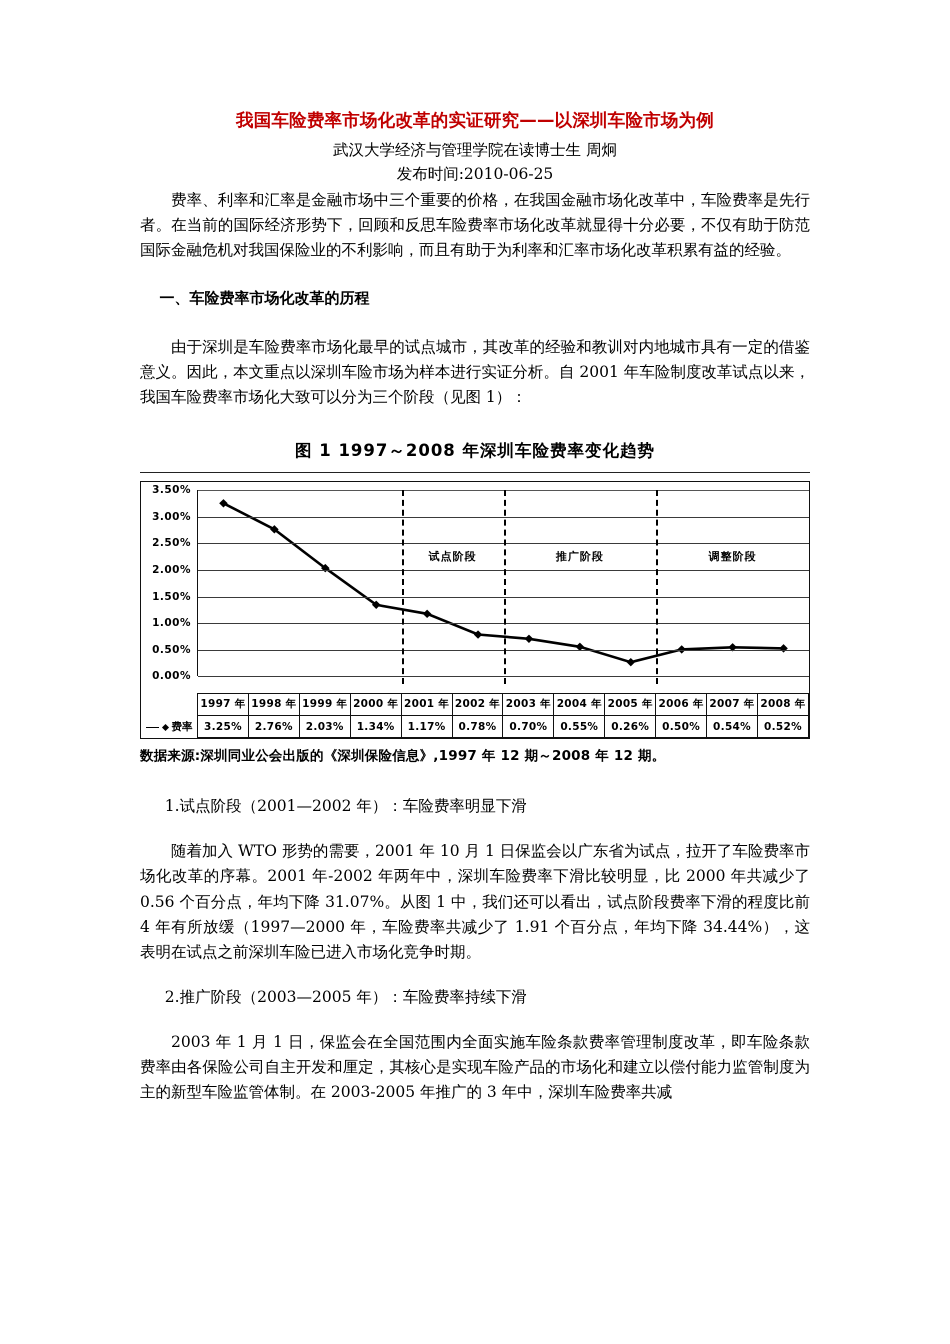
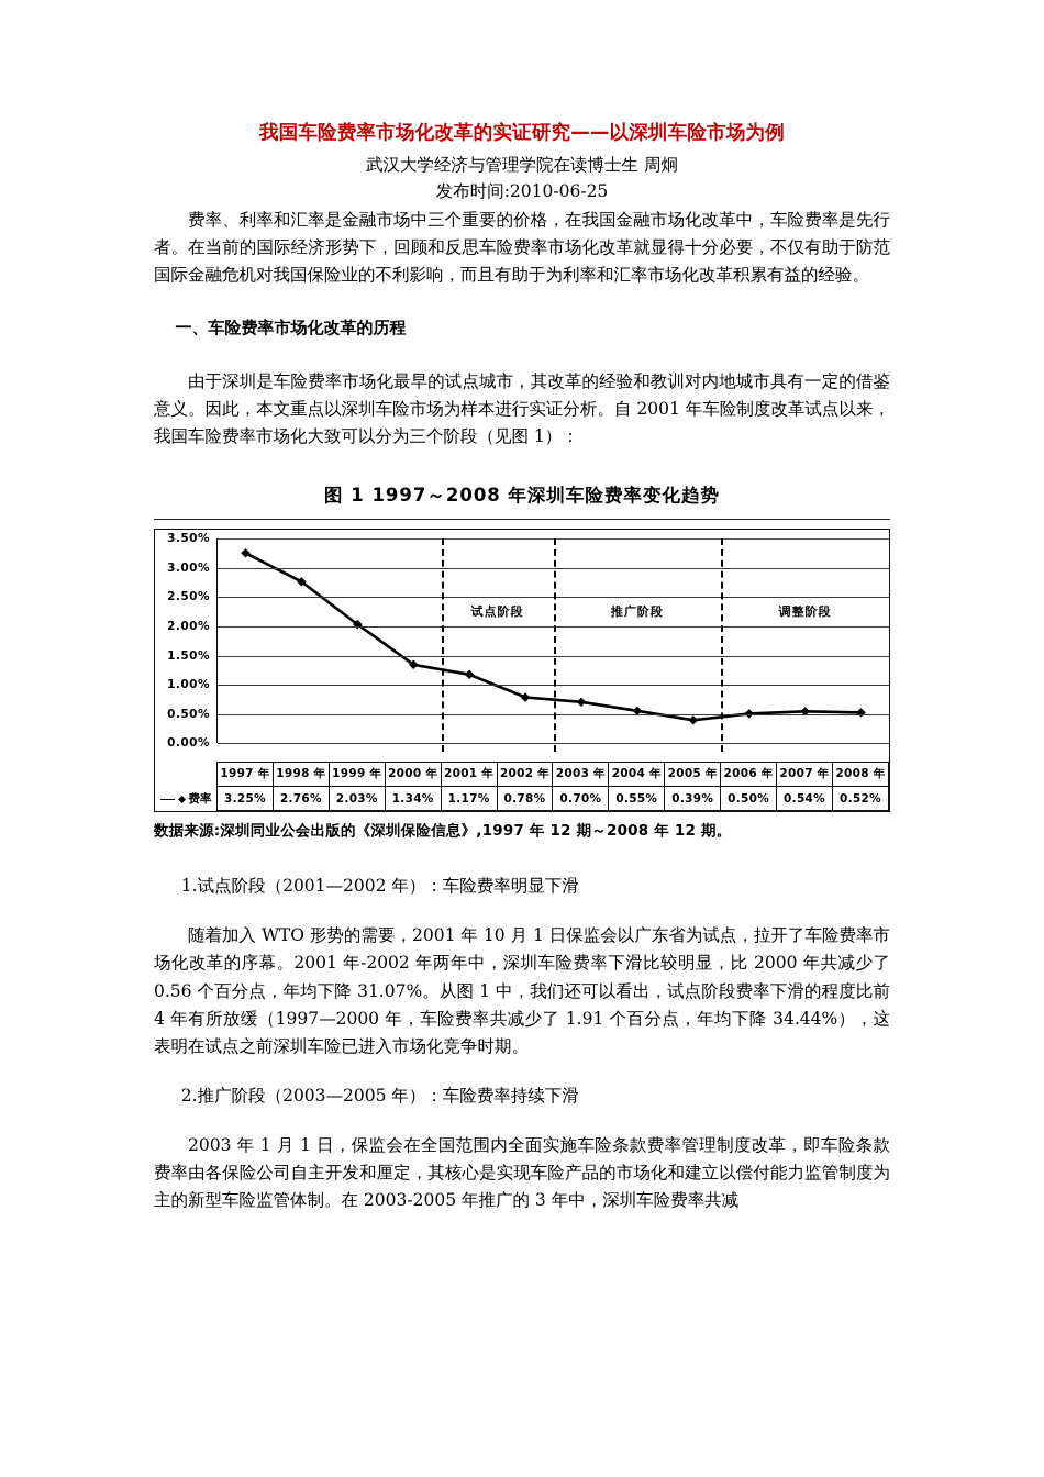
2005 年: 0.26% -> 0.39%
